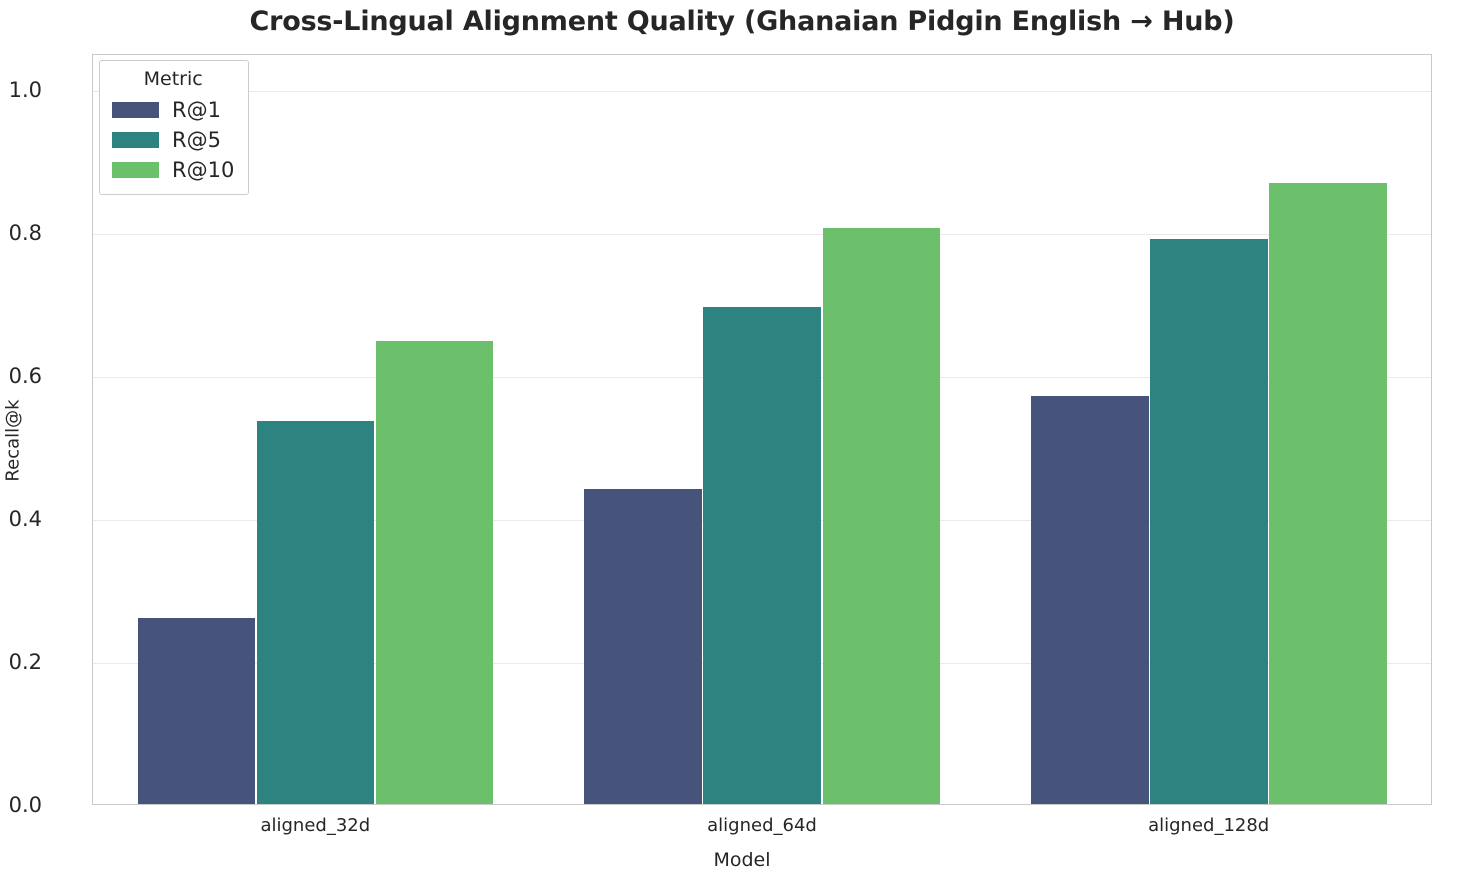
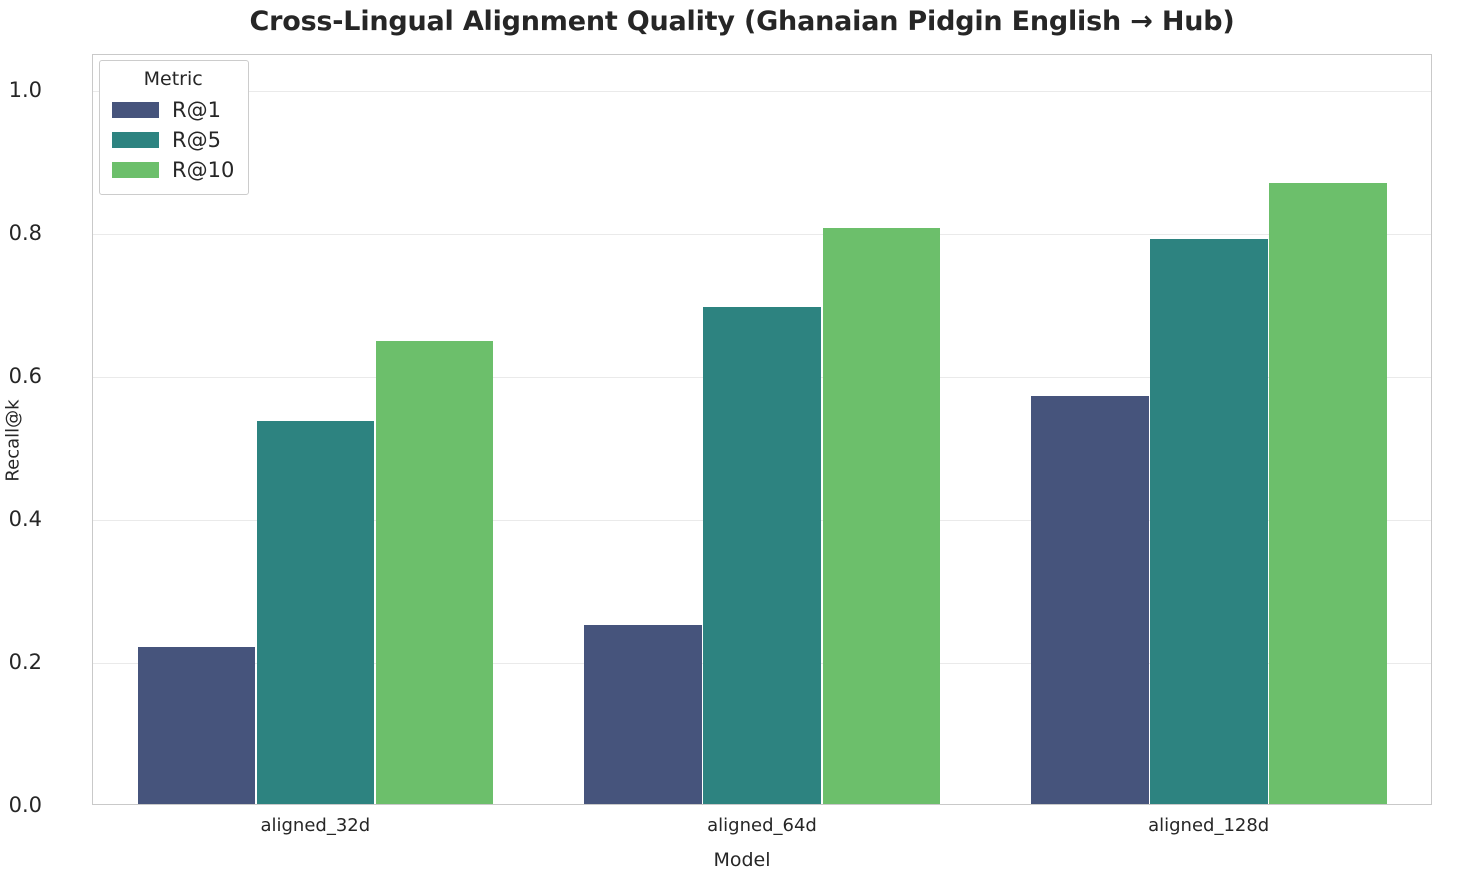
R@1/aligned_32d: 0.26 -> 0.22
R@1/aligned_64d: 0.44 -> 0.25
